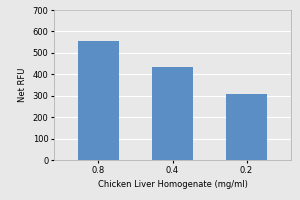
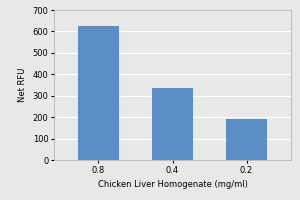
0.8: 555 -> 625
0.4: 435 -> 335
0.2: 308 -> 190
